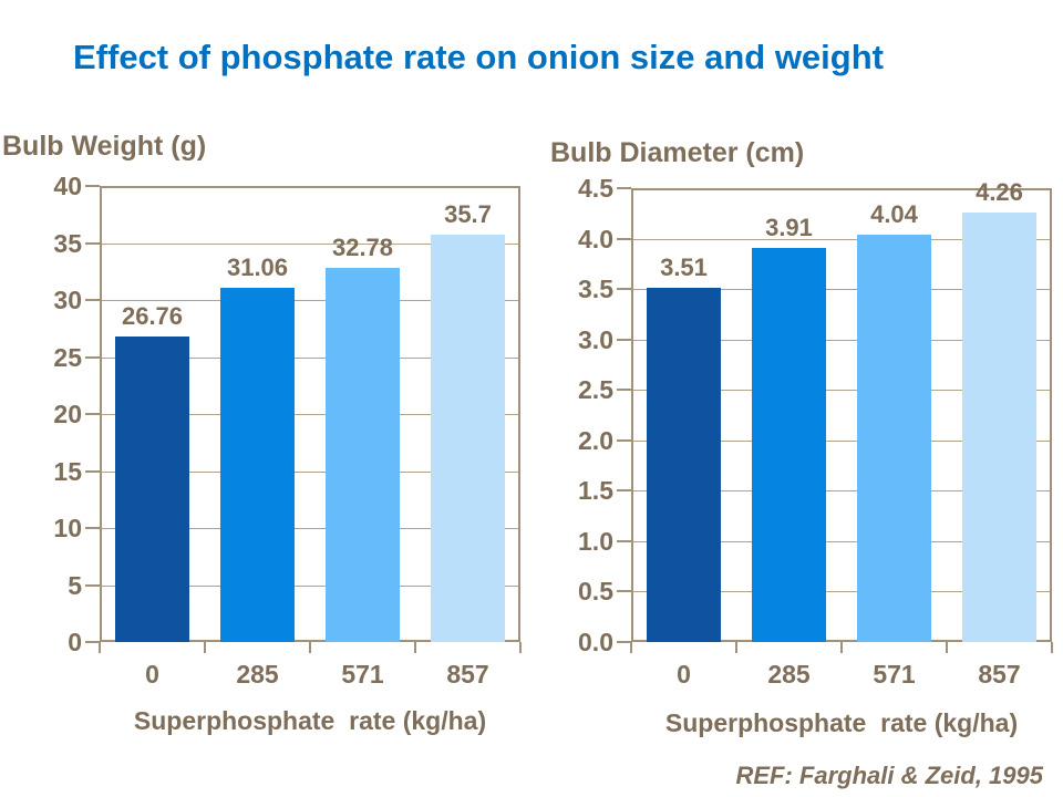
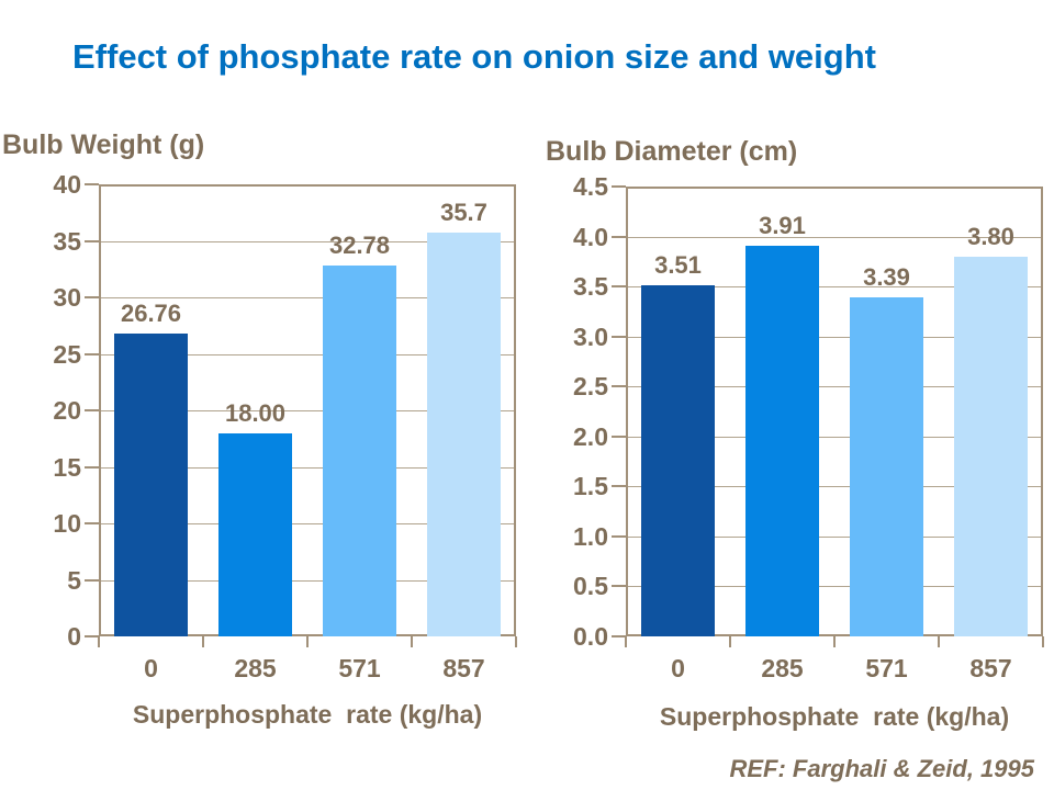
Bulb Weight (g)/285: 31.06 -> 18.00
Bulb Diameter (cm)/571: 4.04 -> 3.39
Bulb Diameter (cm)/857: 4.26 -> 3.80
